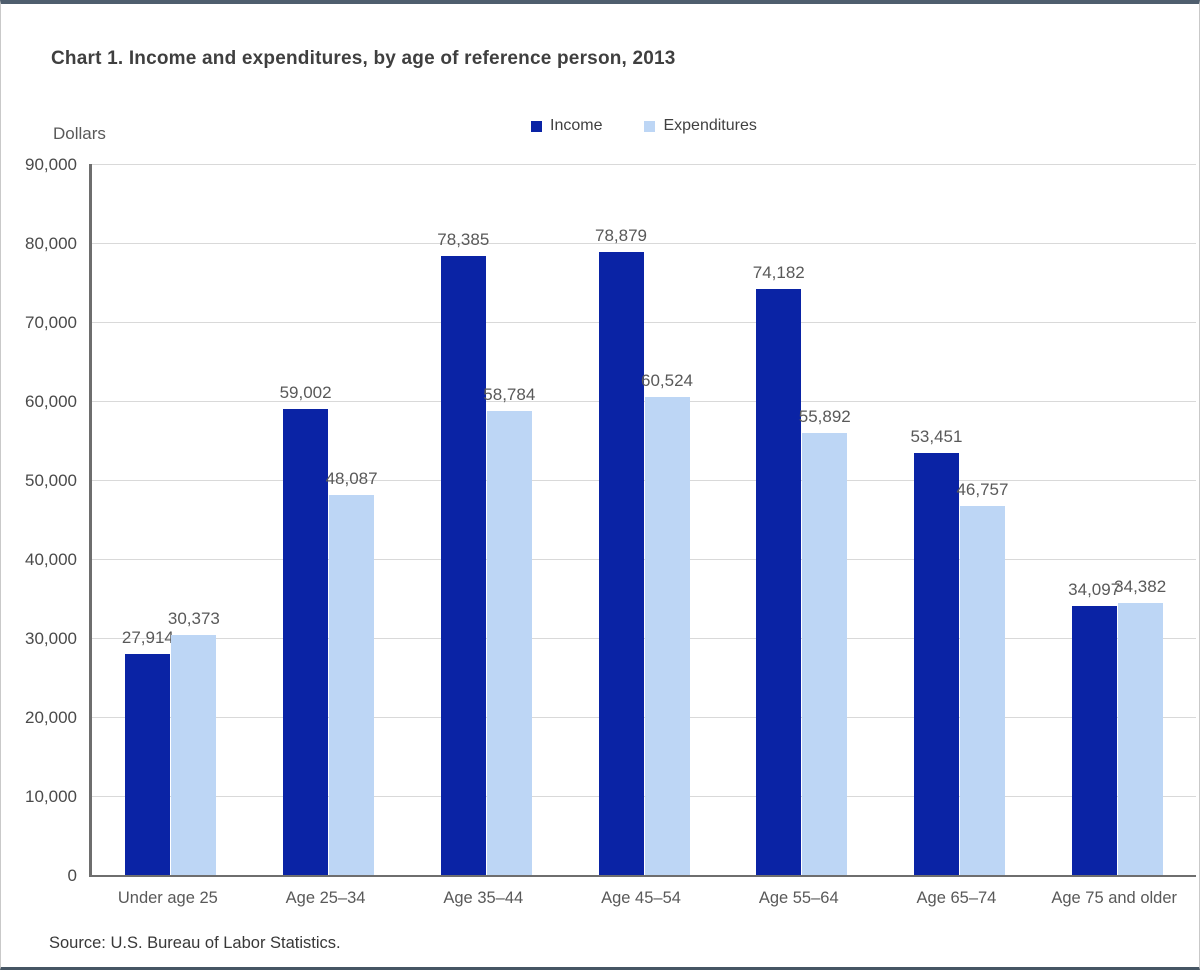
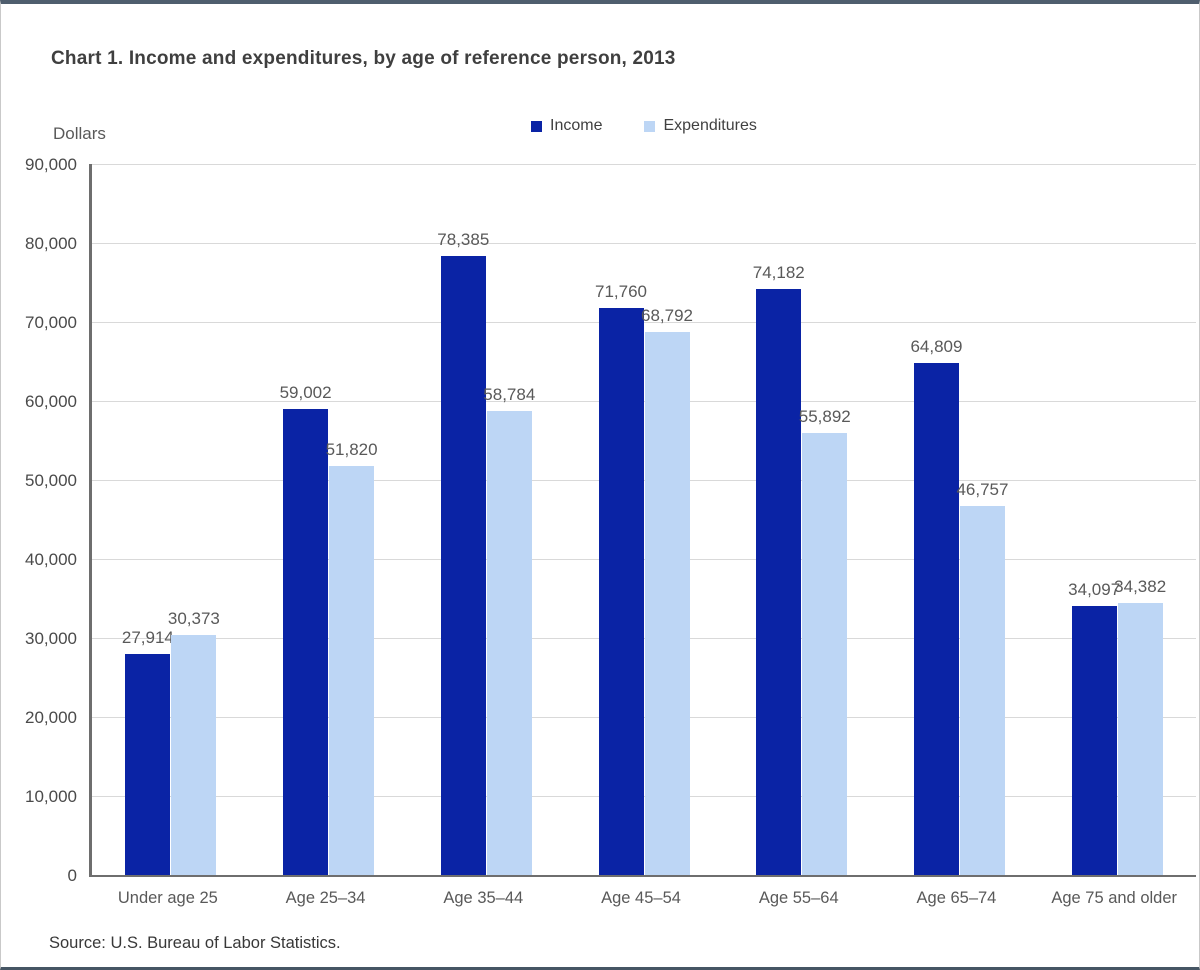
Expenditures/Age 25–34: 48,087 -> 51,820
Income/Age 45–54: 78,879 -> 71,760
Expenditures/Age 45–54: 60,524 -> 68,792
Income/Age 65–74: 53,451 -> 64,809
